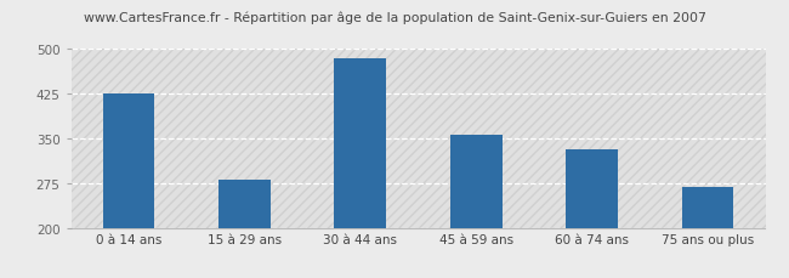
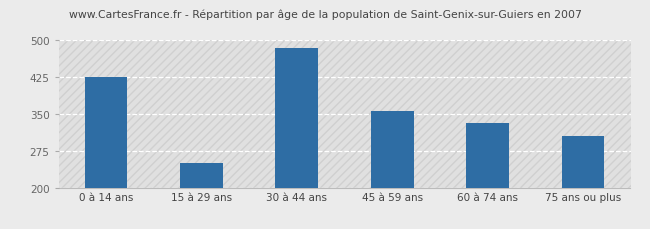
15 à 29 ans: 280 -> 250
75 ans ou plus: 268 -> 305
